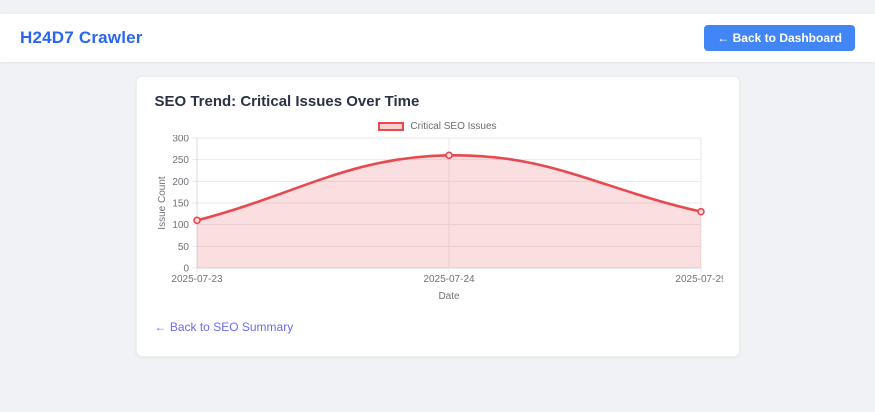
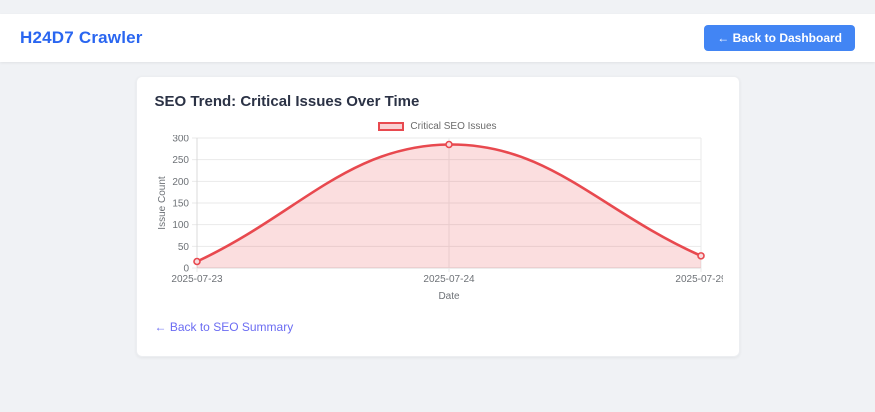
2025-07-23: 110 -> 20
2025-07-24: 260 -> 280
2025-07-29: 130 -> 30
